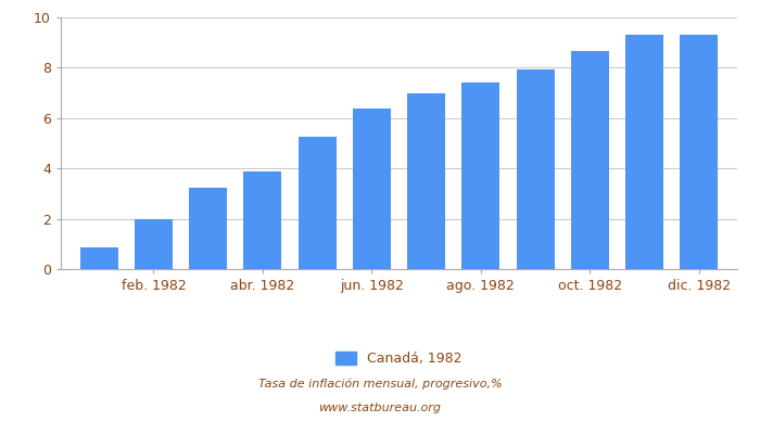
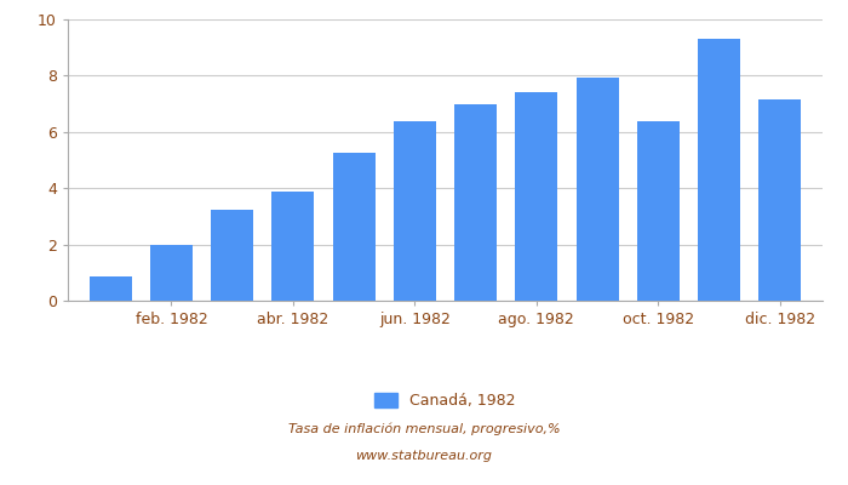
oct. 1982: 8.65 -> 6.40
dic. 1982: 9.30 -> 7.15
